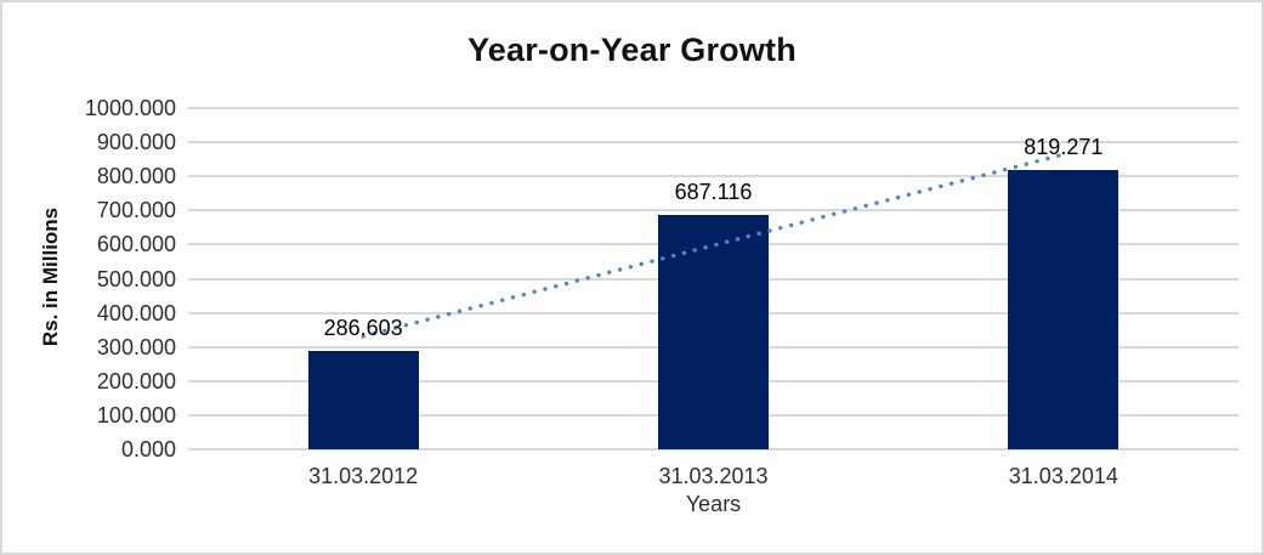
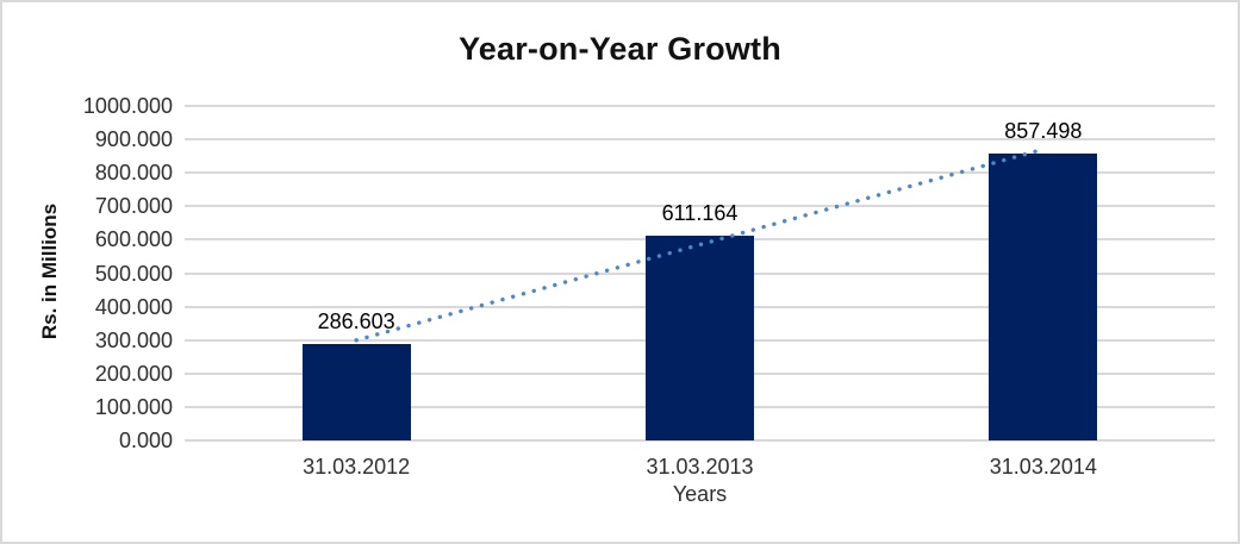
31.03.2013: 687.116 -> 611.164
31.03.2014: 819.271 -> 857.498
